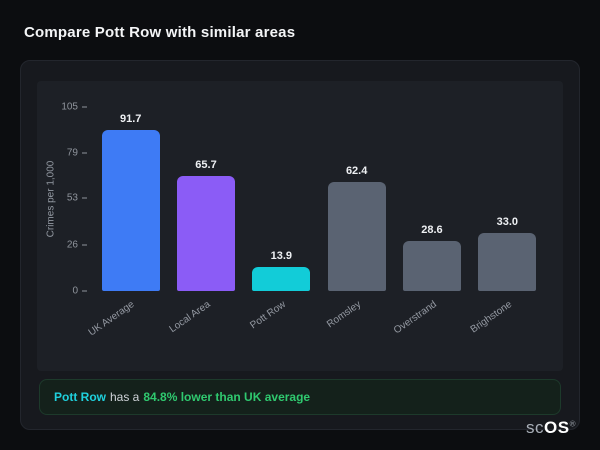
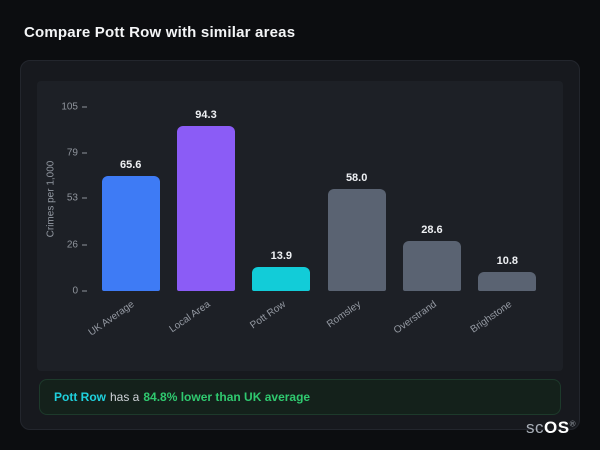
UK Average: 91.7 -> 65.6
Local Area: 65.7 -> 94.3
Romsley: 62.4 -> 58.0
Brighstone: 33.0 -> 10.8
